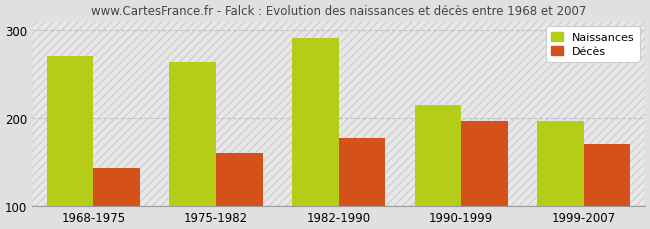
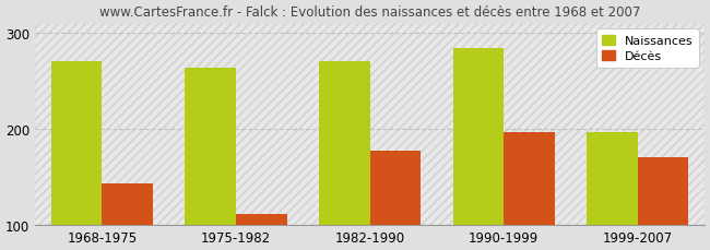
Décès/1975-1982: 160 -> 112
Naissances/1982-1990: 290 -> 270
Naissances/1990-1999: 215 -> 284
